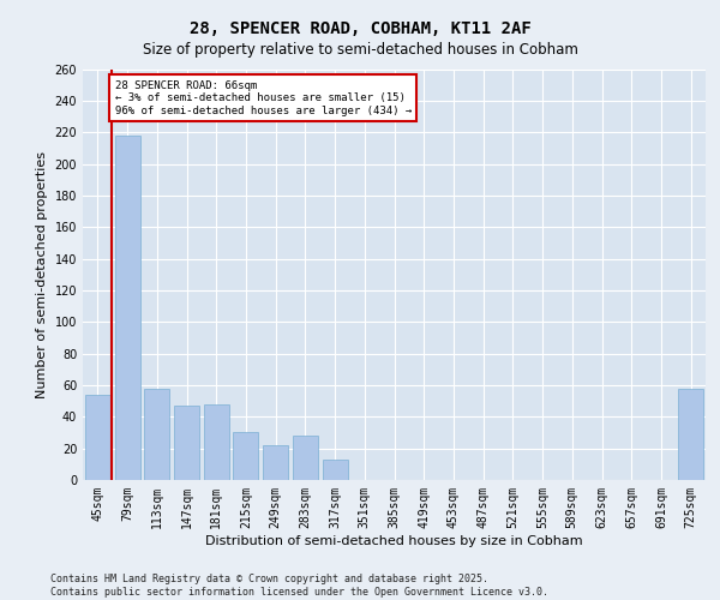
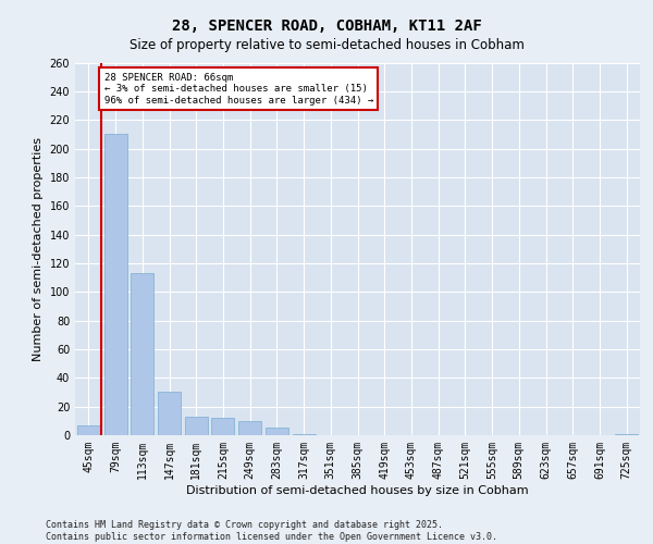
45sqm: 54 -> 7
79sqm: 218 -> 210
113sqm: 58 -> 113
147sqm: 47 -> 30
181sqm: 48 -> 13
215sqm: 30 -> 12
249sqm: 22 -> 10
283sqm: 28 -> 5
317sqm: 13 -> 1
725sqm: 58 -> 1
